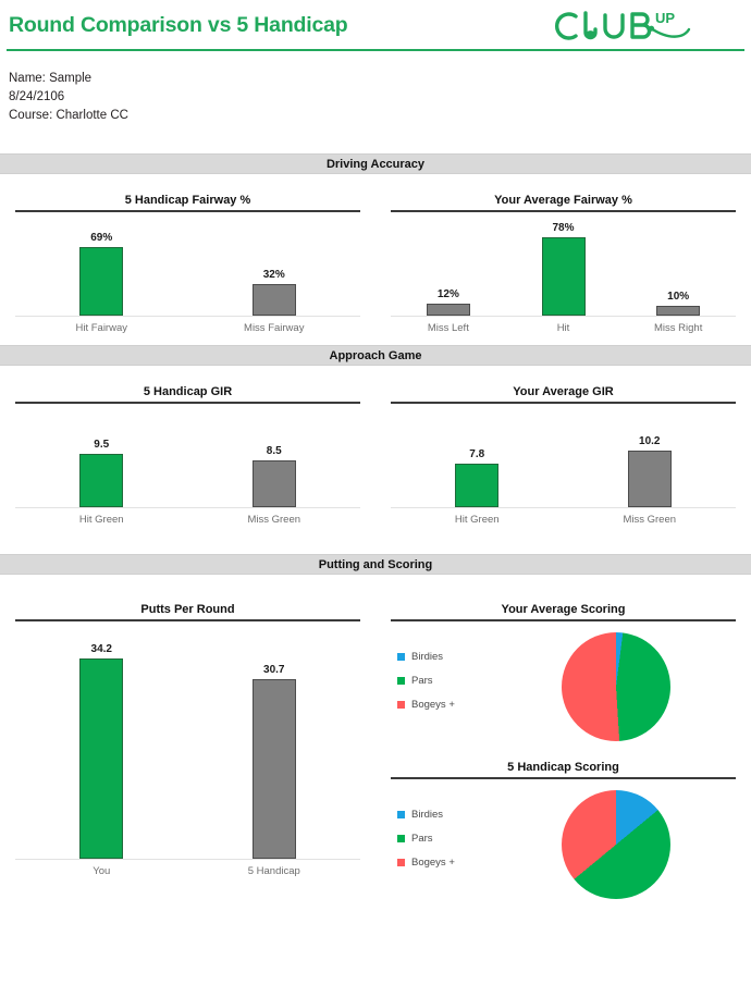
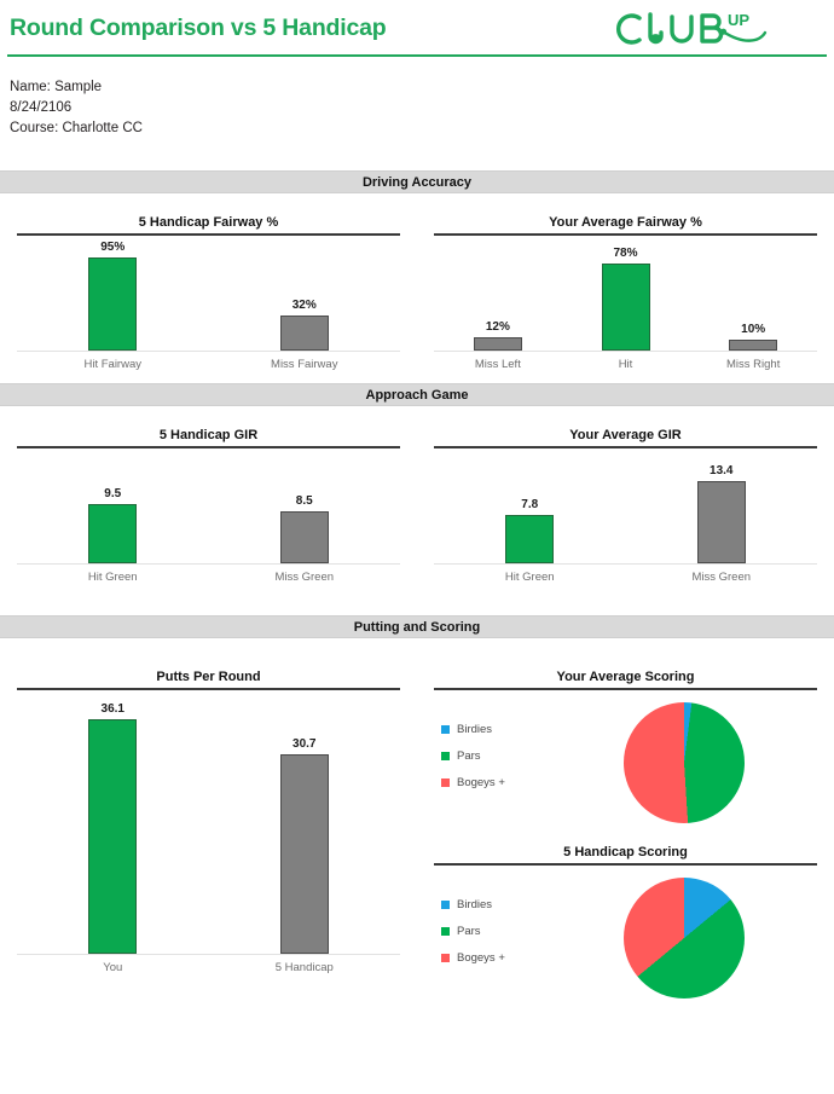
5 Handicap Fairway %/Hit Fairway: 69% -> 95%
Your Average GIR/Miss Green: 10.2 -> 13.4
Putts Per Round/You: 34.2 -> 36.1
